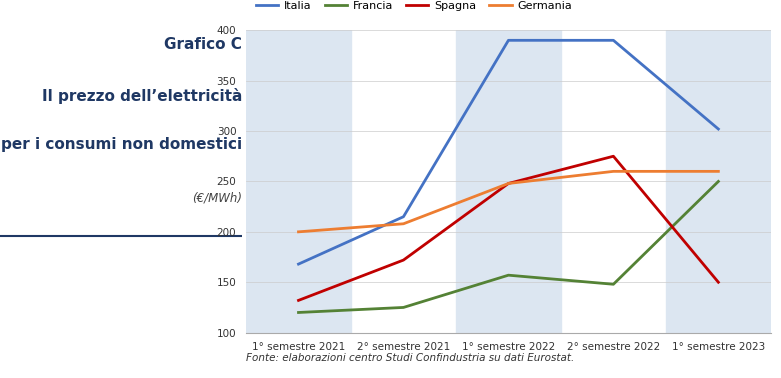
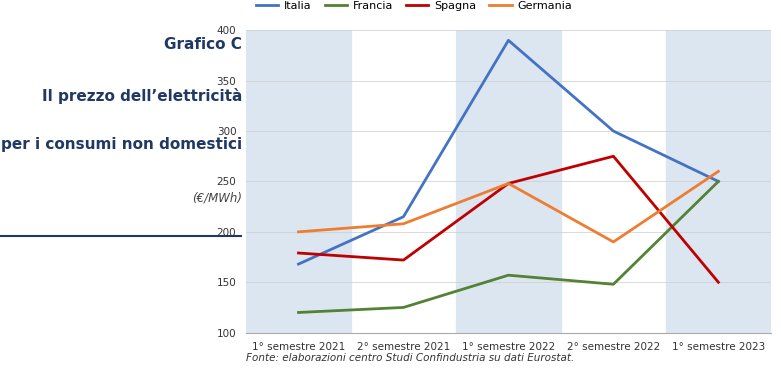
Spagna/1° semestre 2021: 132 -> 179
Italia/2° semestre 2022: 390 -> 300
Germania/2° semestre 2022: 260 -> 190
Italia/1° semestre 2023: 302 -> 250
